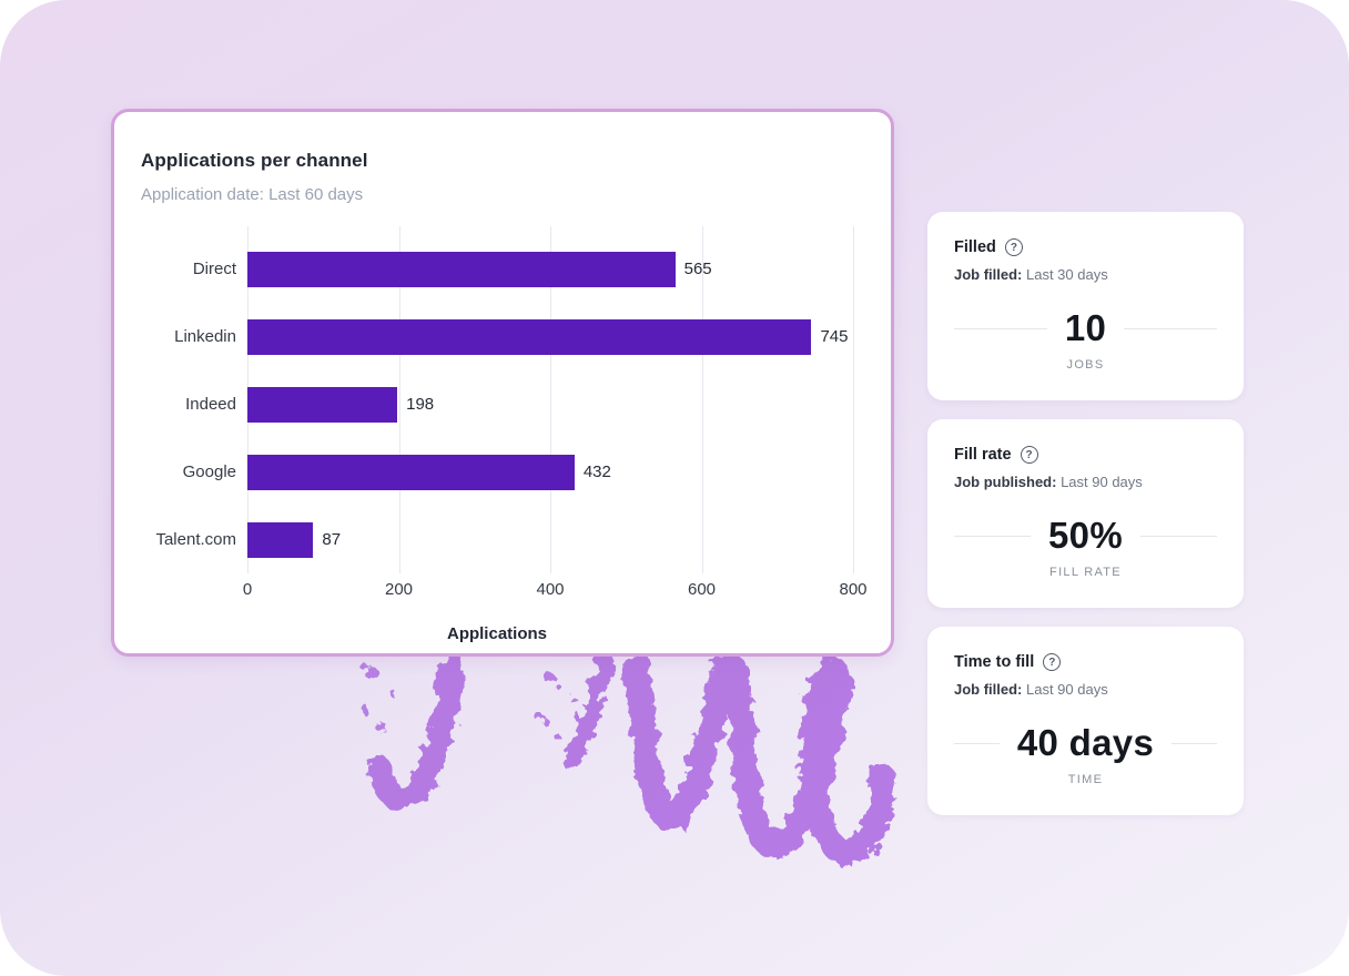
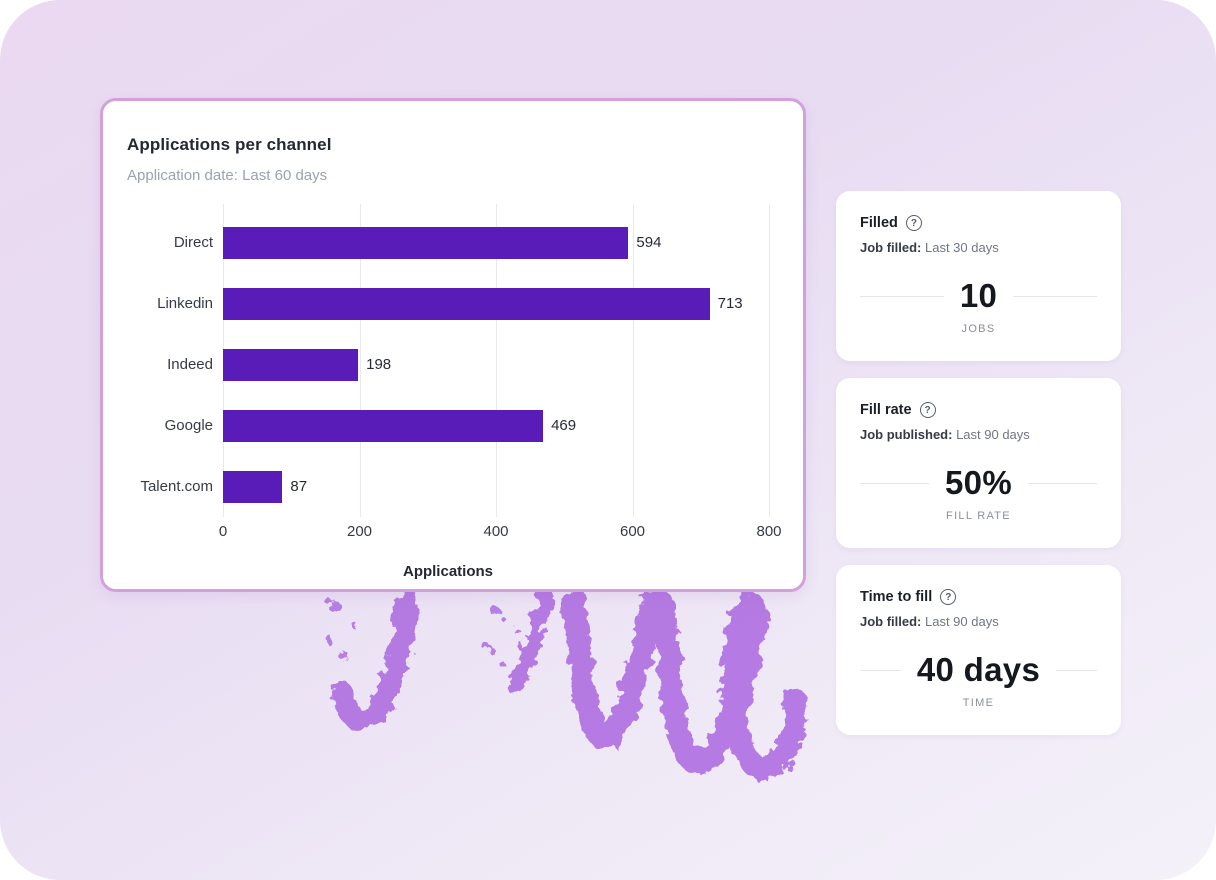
Direct: 565 -> 594
Linkedin: 745 -> 713
Google: 432 -> 469
